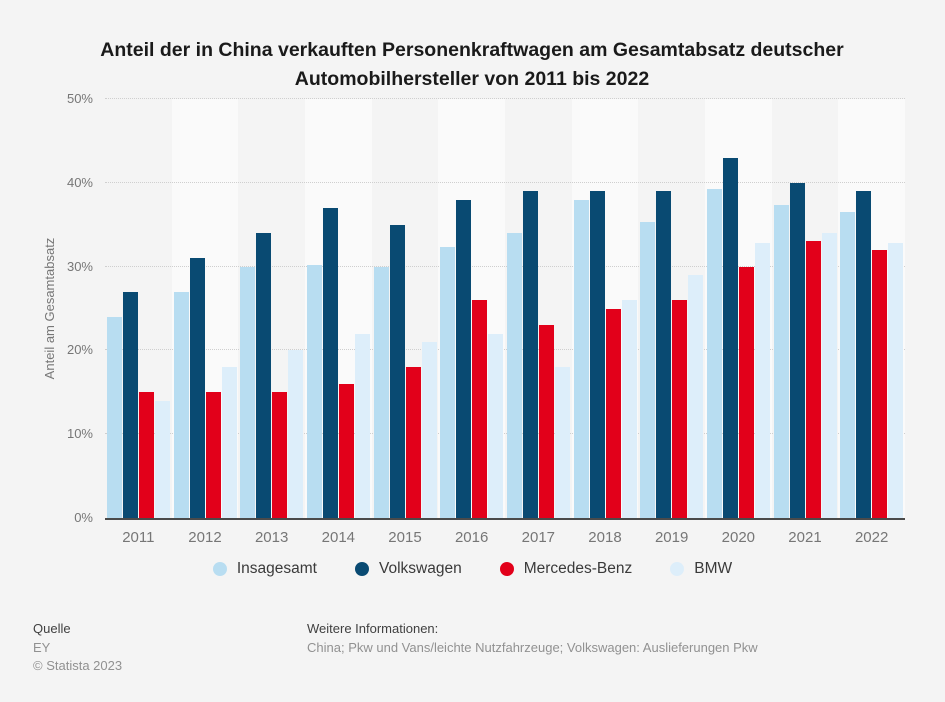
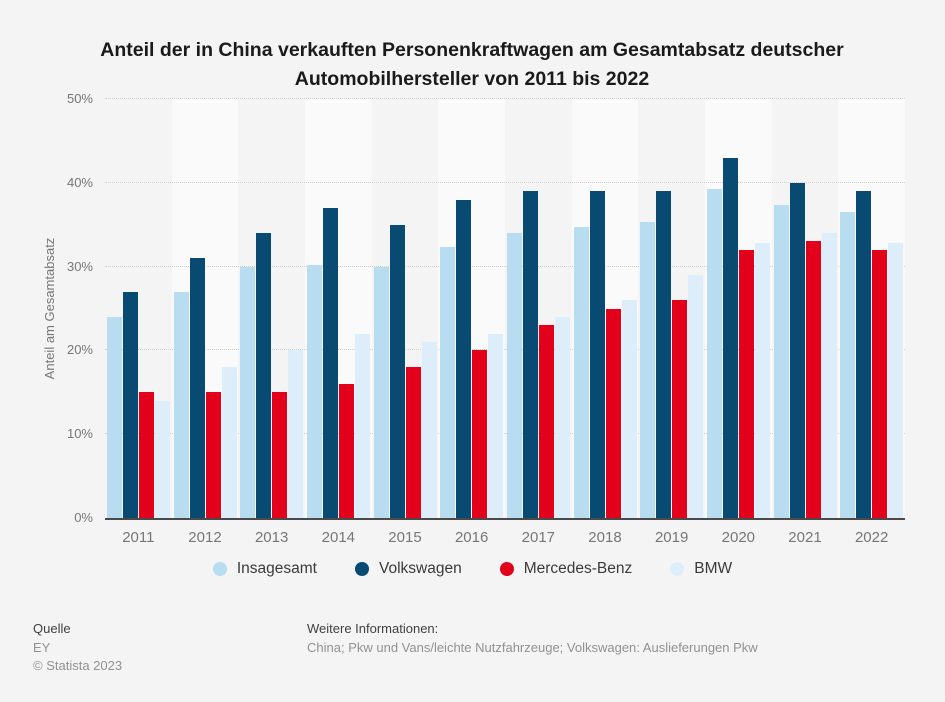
Mercedes-Benz/2016: 26% -> 20%
BMW/2017: 18% -> 24%
Insagesamt/2018: 38% -> 35%
Mercedes-Benz/2020: 30% -> 32%
